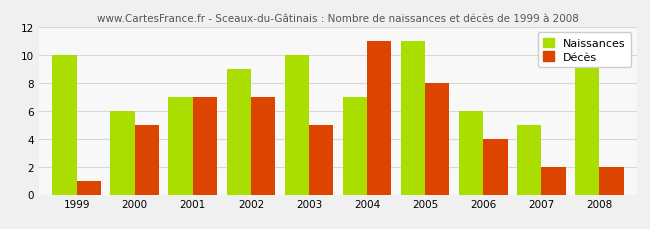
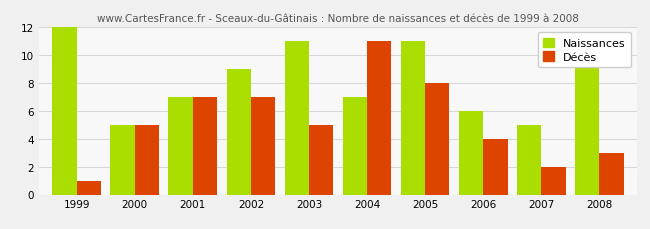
Naissances/1999: 10 -> 12
Naissances/2000: 6 -> 5
Naissances/2003: 10 -> 11
Décès/2008: 2 -> 3
